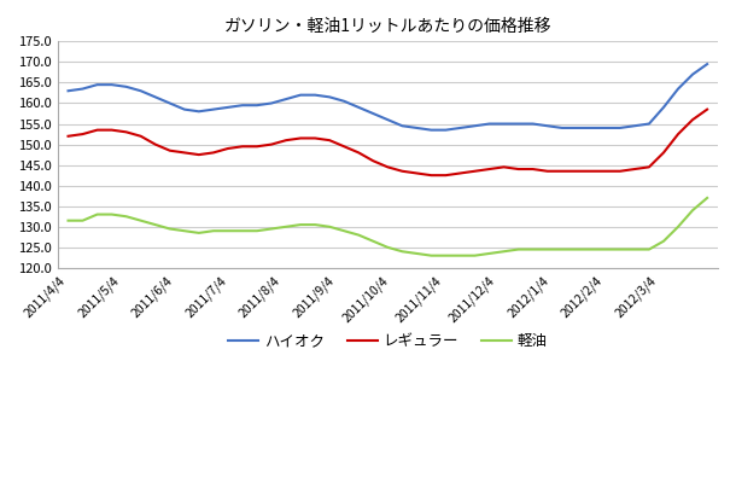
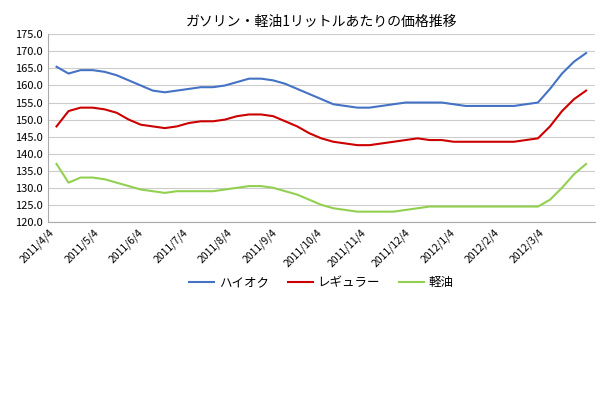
ハイオク/2011/4/4: 163.0 -> 165.5
レギュラー/2011/4/4: 152.0 -> 148.0
軽油/2011/4/4: 131.5 -> 137.0
